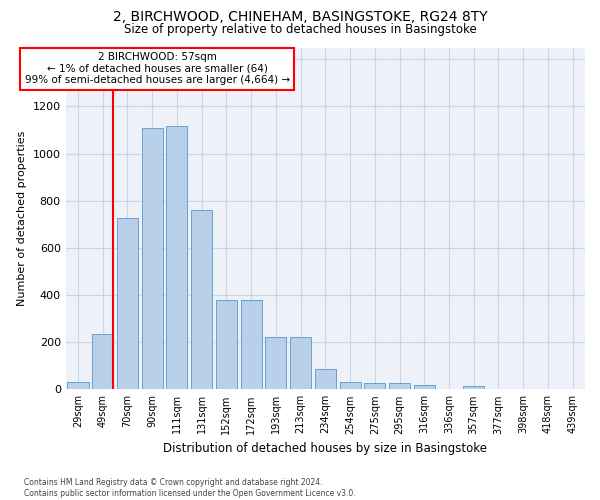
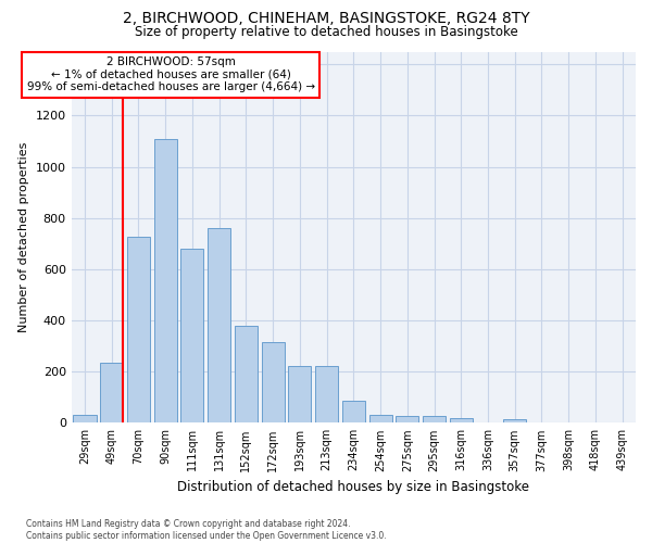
111sqm: 1115 -> 680
172sqm: 378 -> 315
